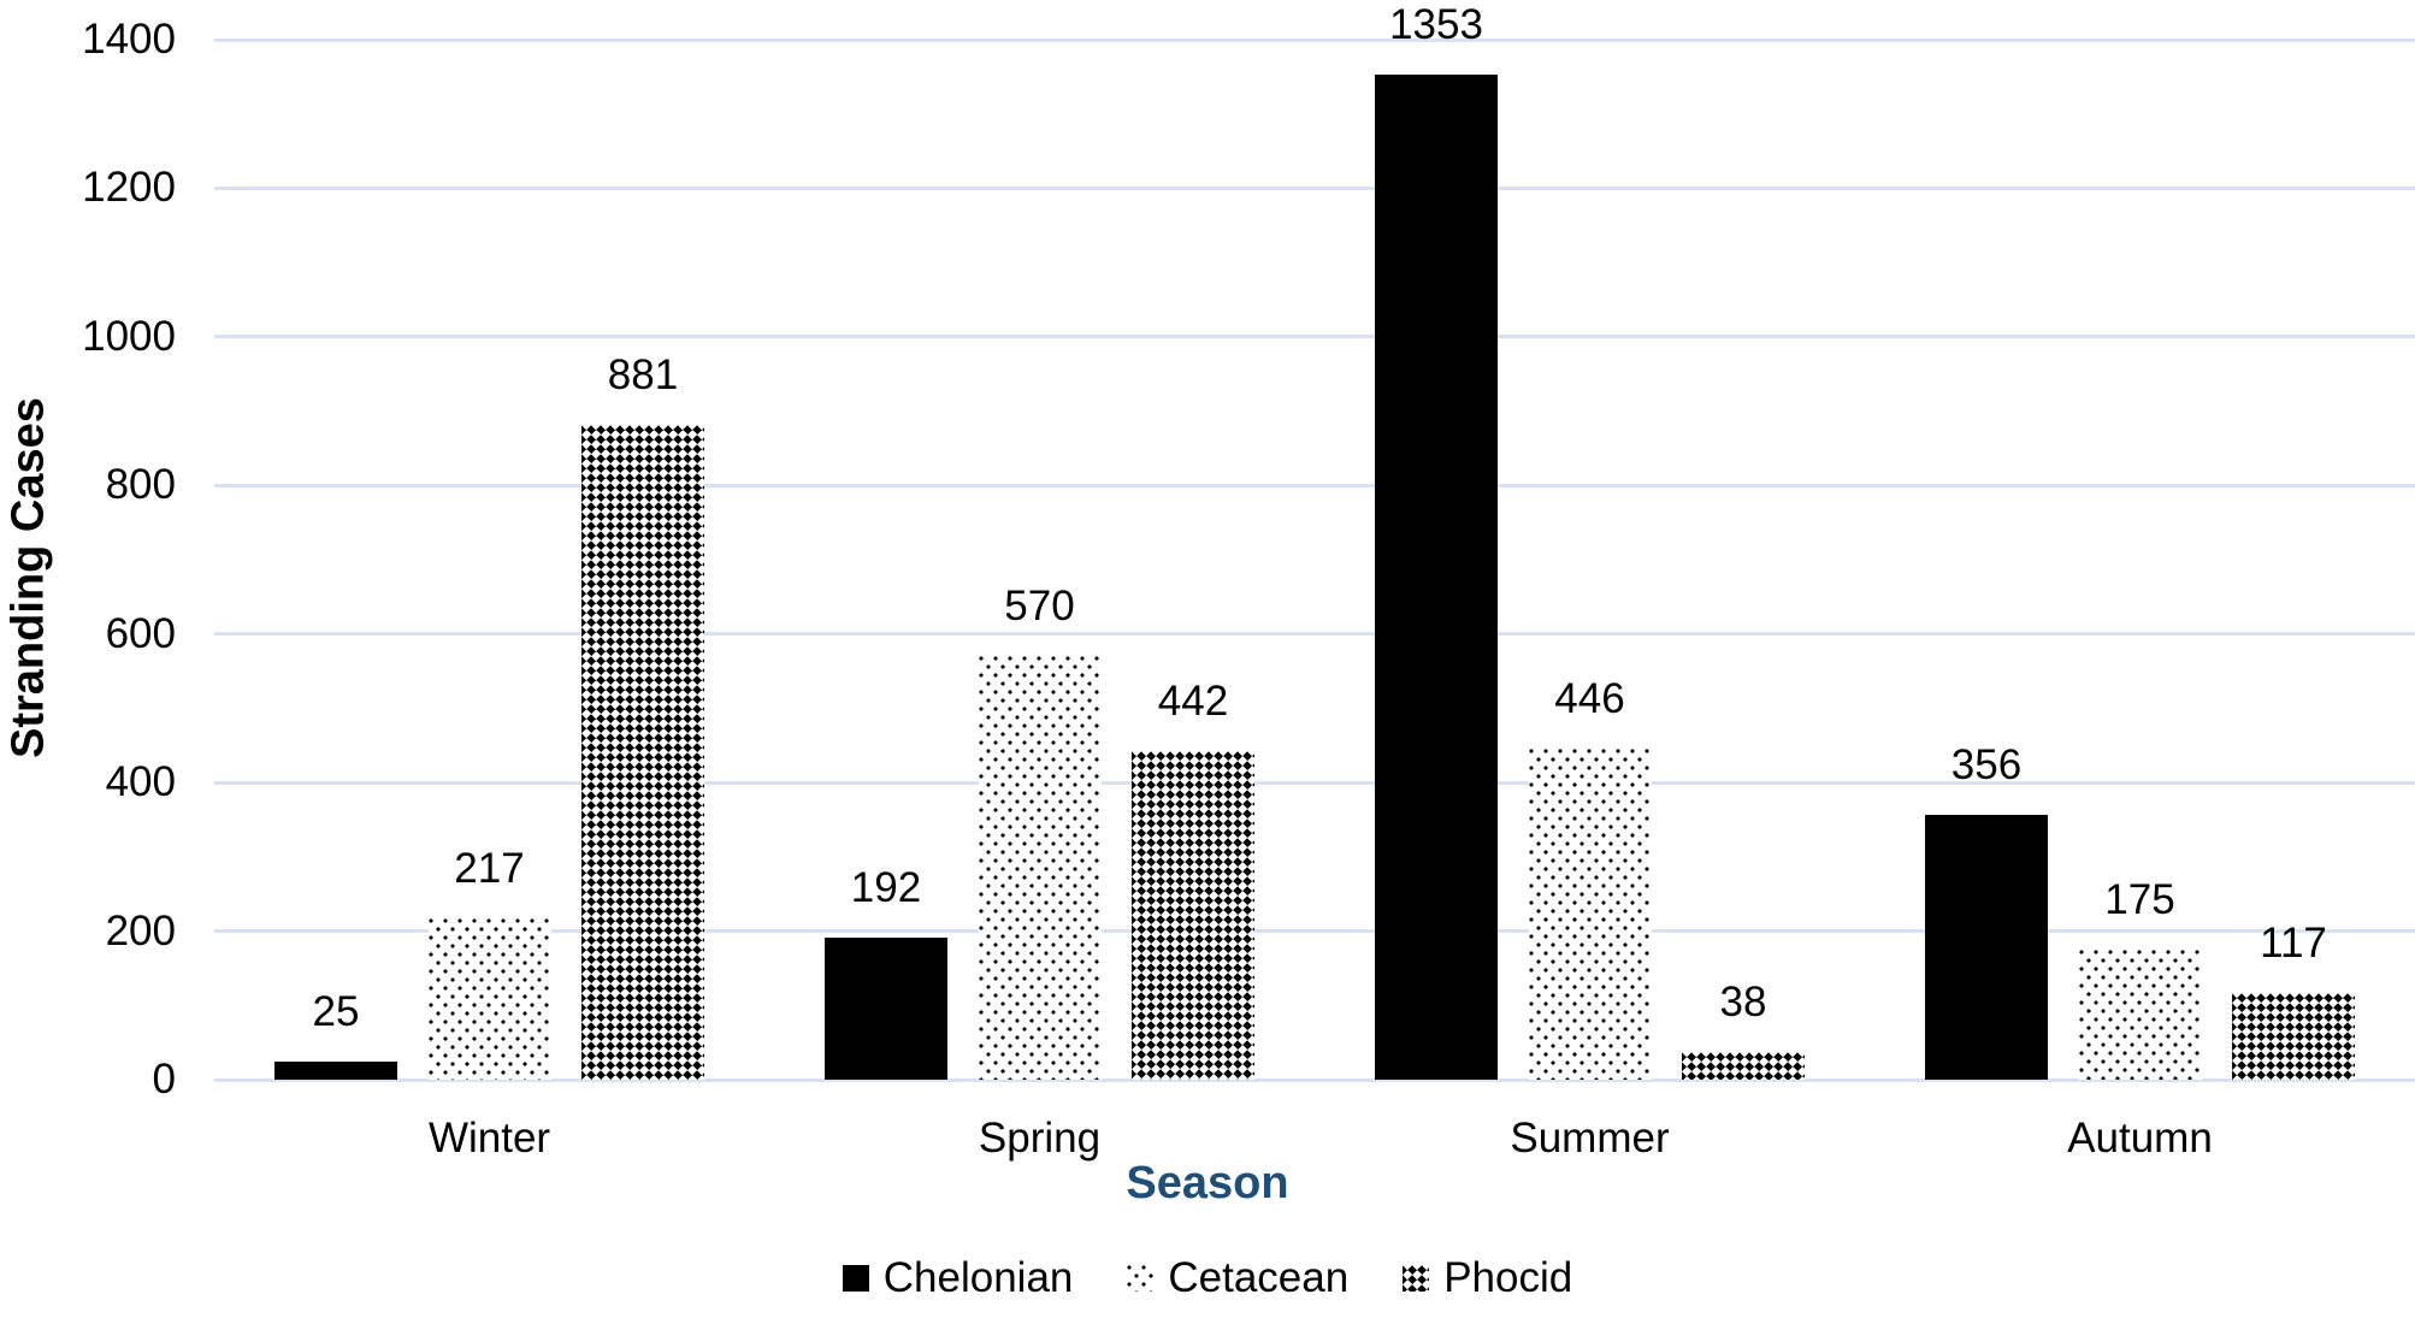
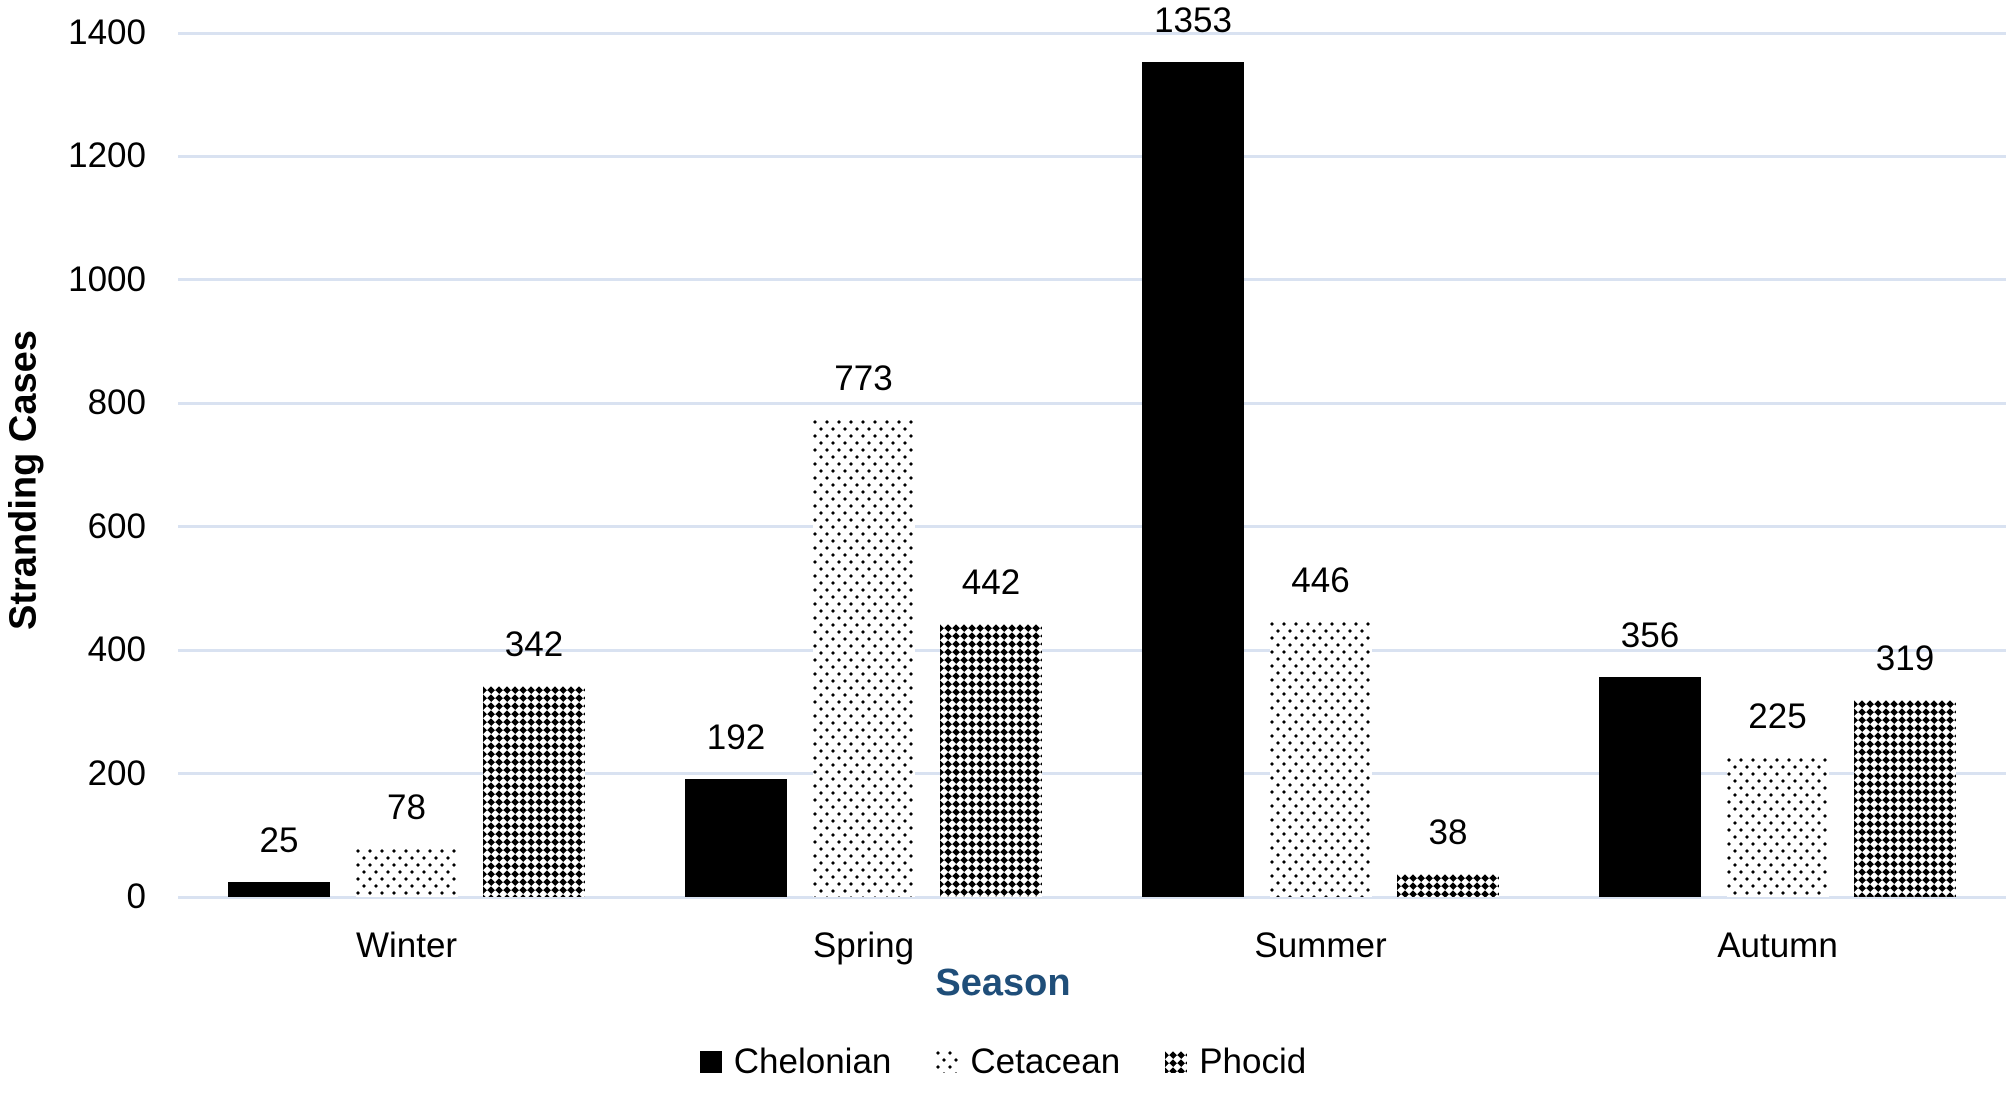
Cetacean/Winter: 217 -> 78
Phocid/Winter: 881 -> 342
Cetacean/Spring: 570 -> 773
Cetacean/Autumn: 175 -> 225
Phocid/Autumn: 117 -> 319
